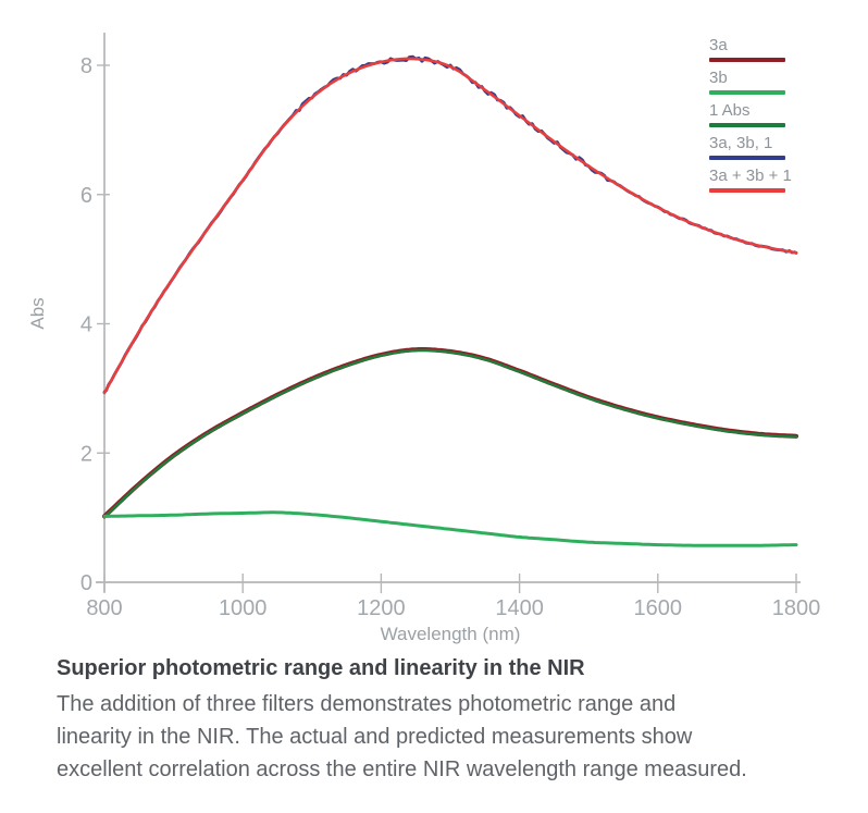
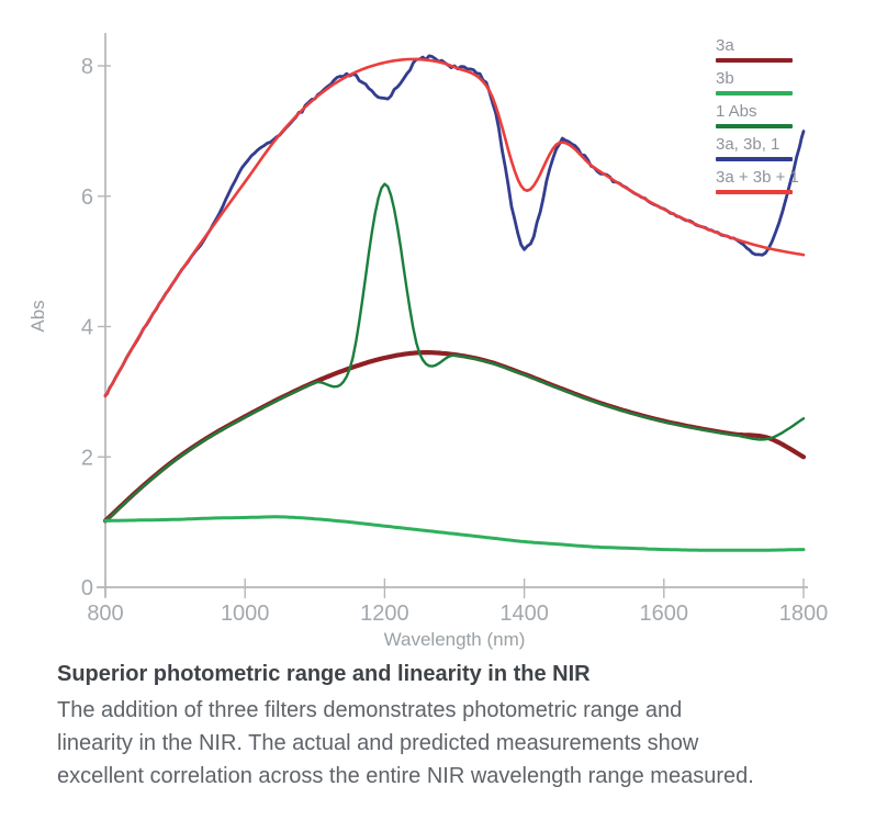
3a, 3b, 1/1000: 6.2 -> 6.5
1 Abs/1200: 3.5 -> 6.2
3a, 3b, 1/1200: 8.1 -> 7.5
3a, 3b, 1/1400: 7.2 -> 5.2
3a + 3b + 1/1400: 7.2 -> 6.1
3a/1800: 2.3 -> 2.0
1 Abs/1800: 2.3 -> 2.6
3a, 3b, 1/1800: 5.1 -> 7.0
